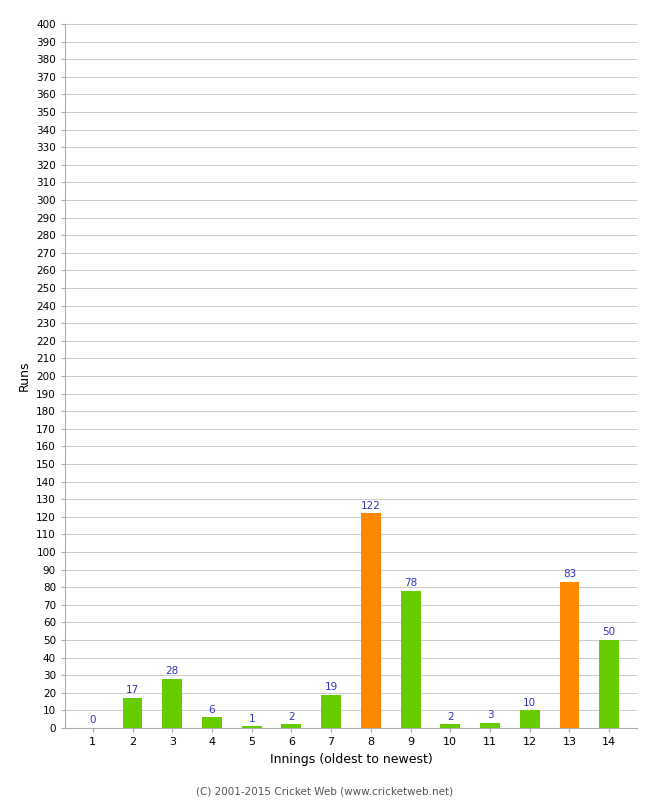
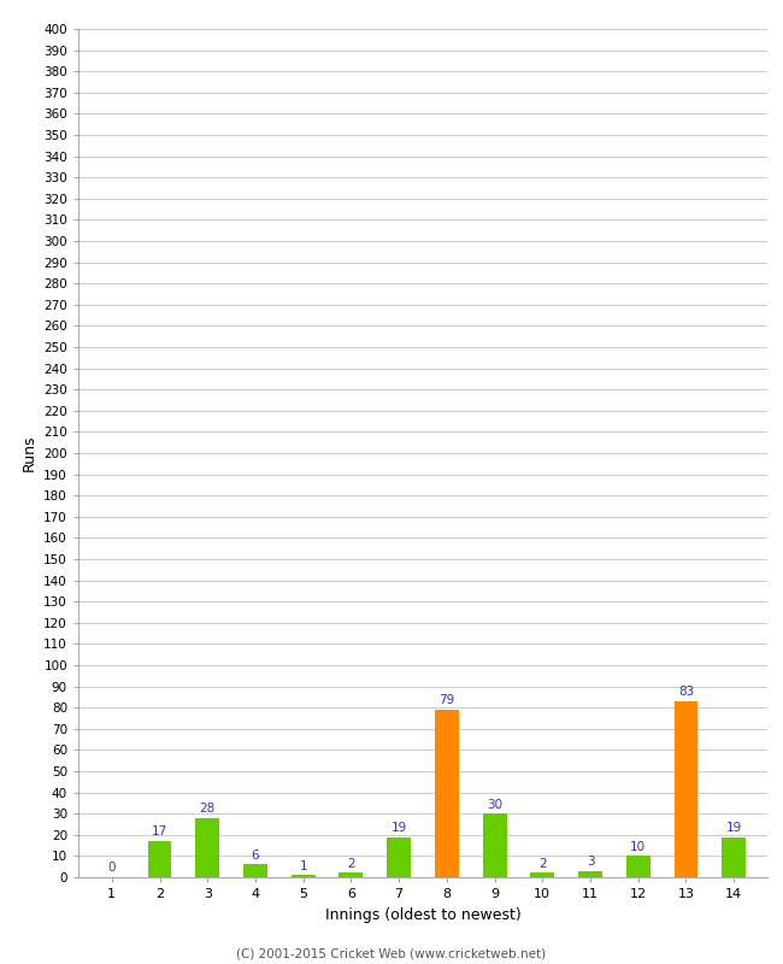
8: 122 -> 79
9: 78 -> 30
14: 50 -> 19
